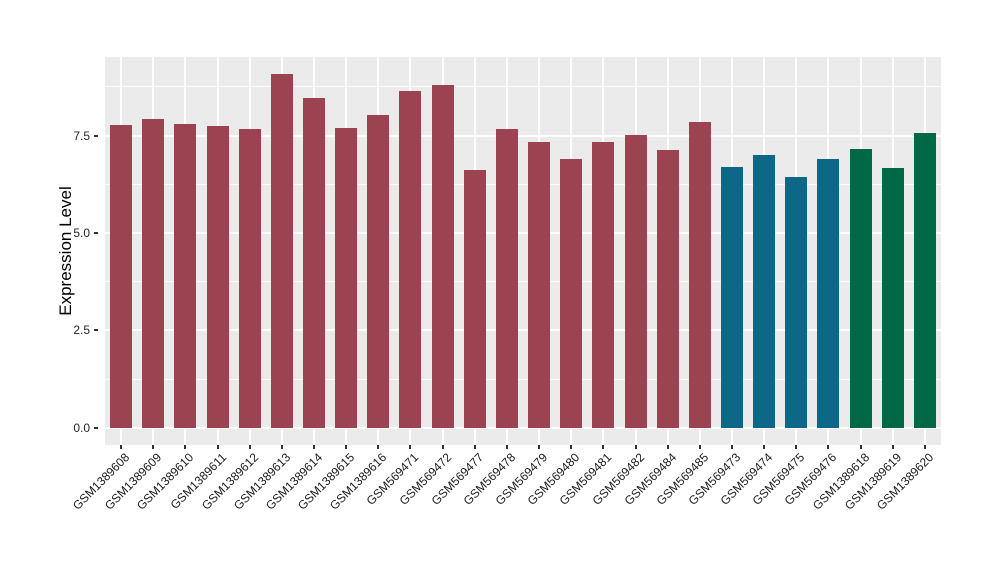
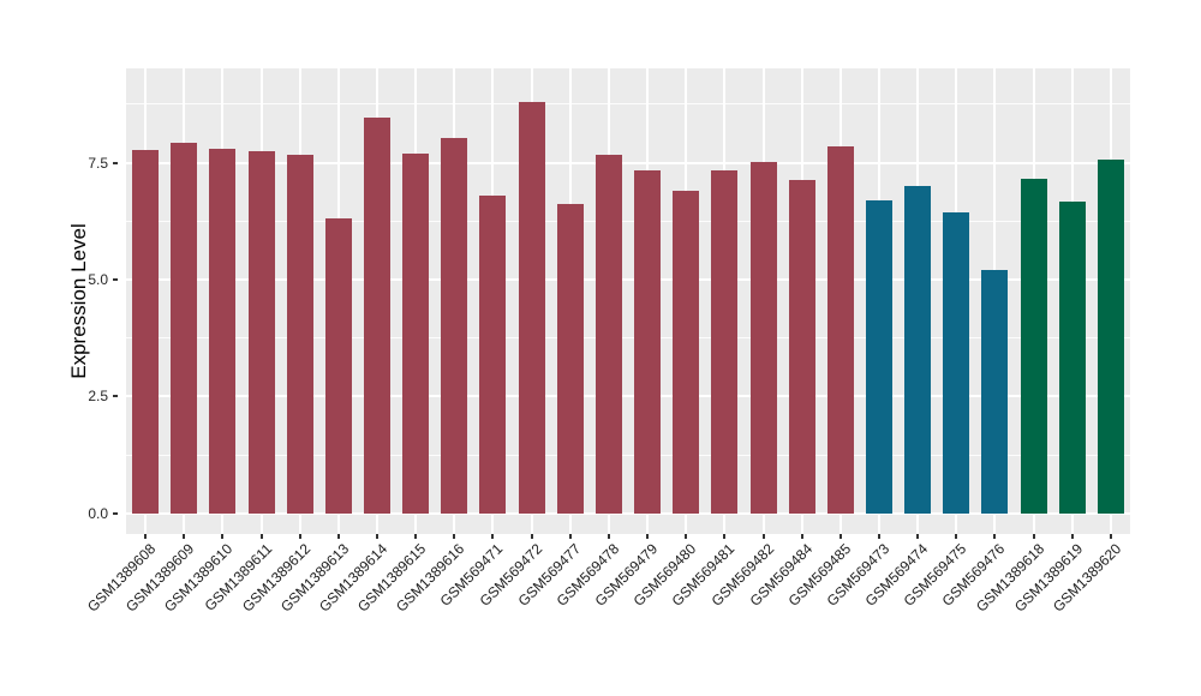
GSM1389613: 9.1 -> 6.3
GSM569471: 8.7 -> 6.8
GSM569476: 6.9 -> 5.2
